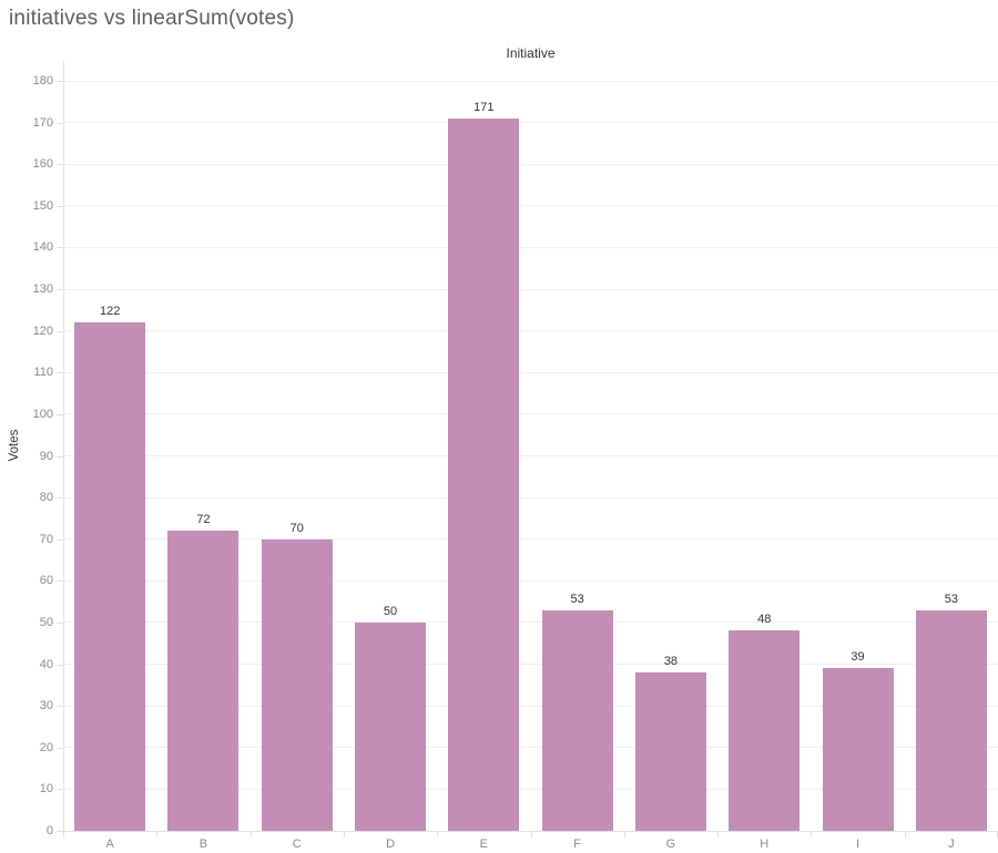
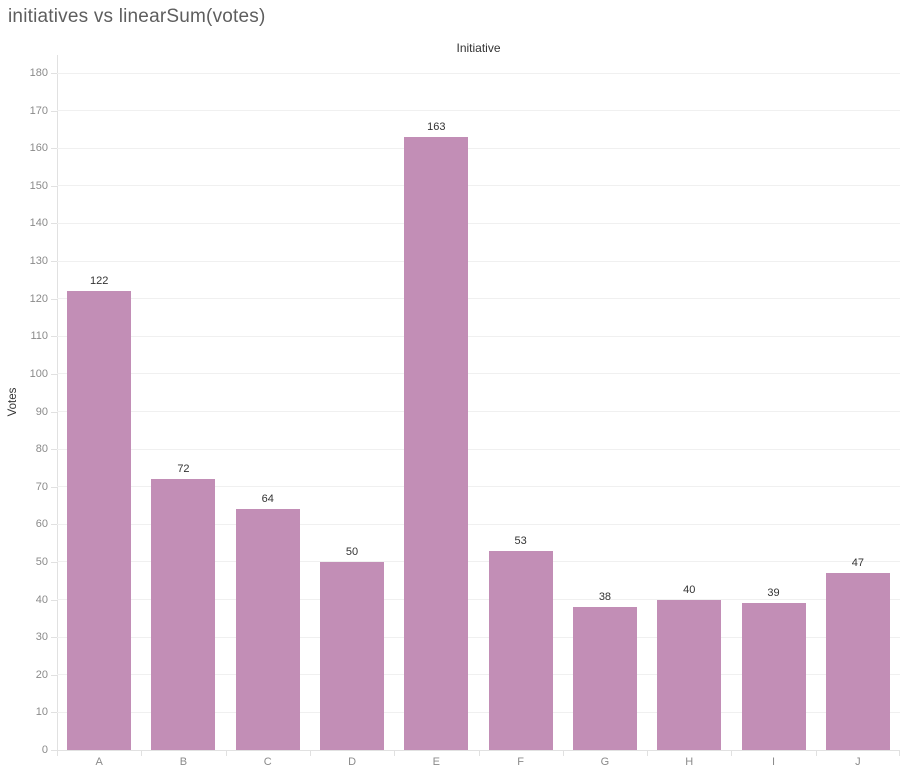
C: 70 -> 64
E: 171 -> 163
H: 48 -> 40
J: 53 -> 47
